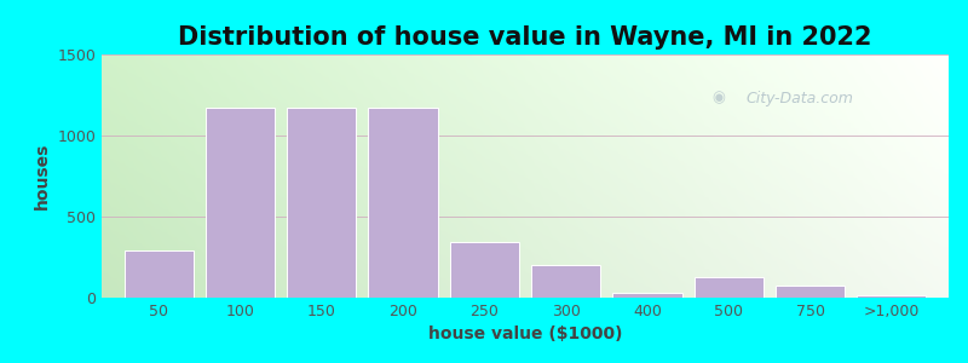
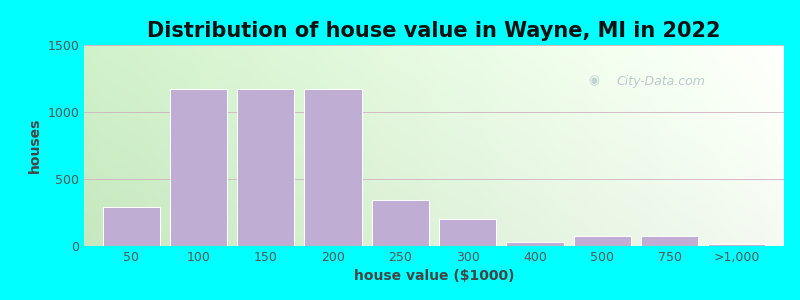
500: 130 -> 80
